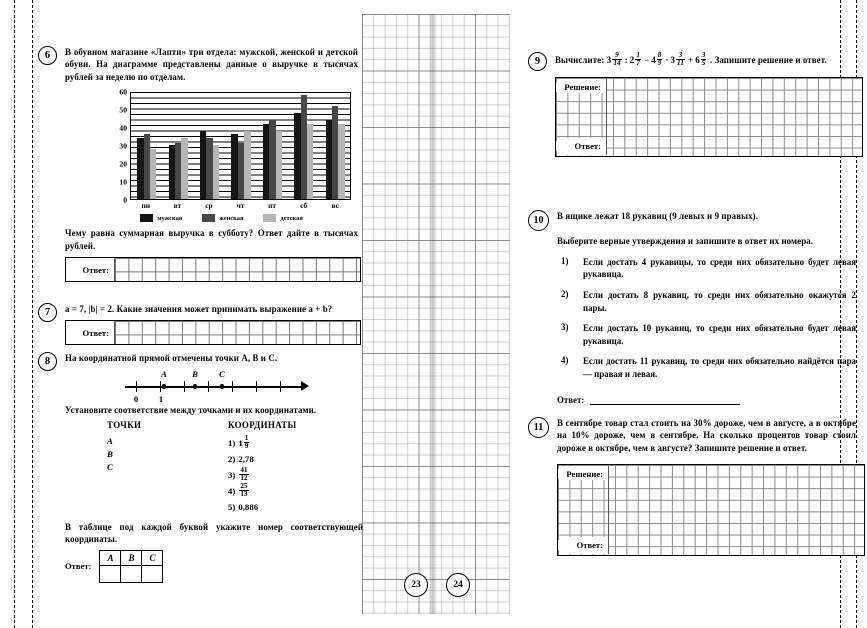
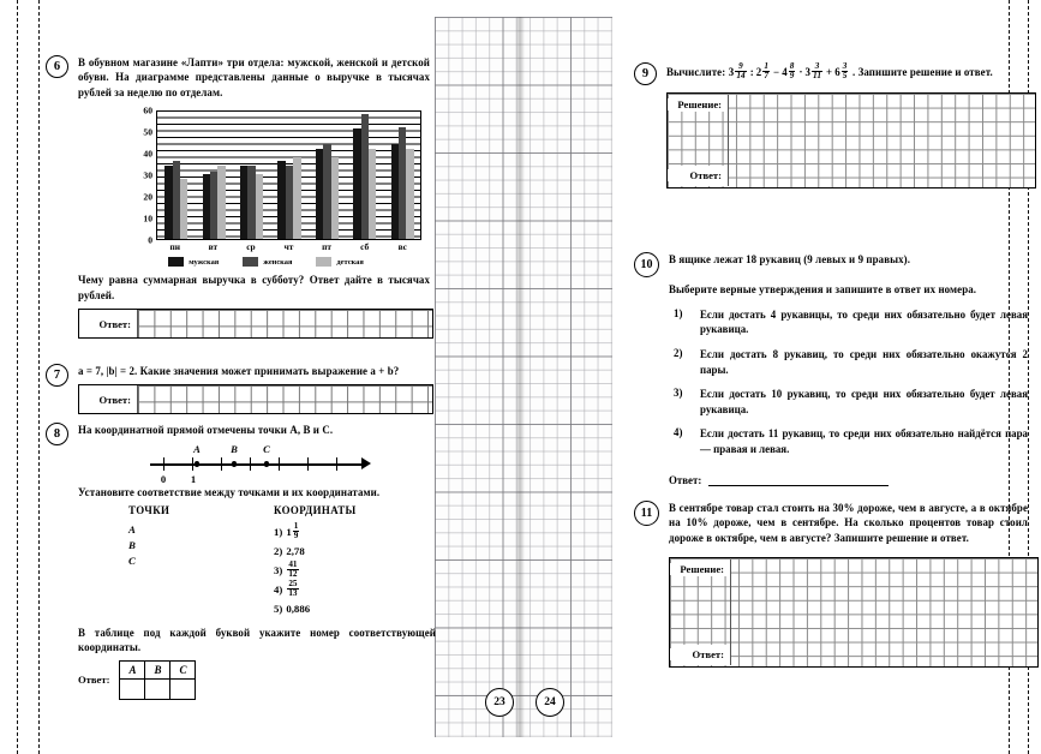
мужская/ср: 38 -> 34
женская/чт: 31 -> 34
мужская/сб: 48 -> 51
